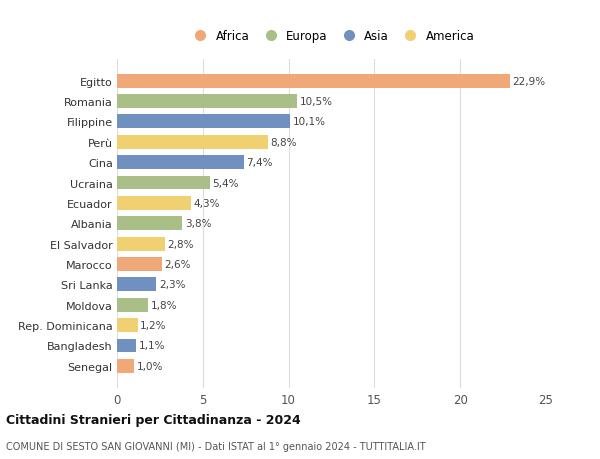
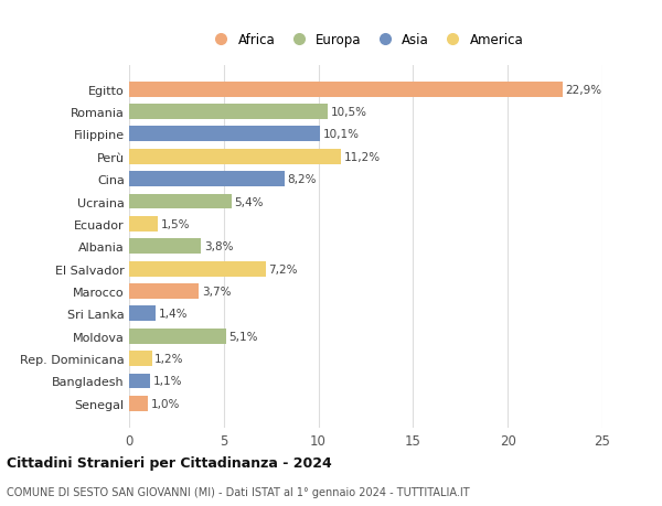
Perù: 8,8% -> 11,2%
Cina: 7,4% -> 8,2%
Ecuador: 4,3% -> 1,5%
El Salvador: 2,8% -> 7,2%
Marocco: 2,6% -> 3,7%
Sri Lanka: 2,3% -> 1,4%
Moldova: 1,8% -> 5,1%
